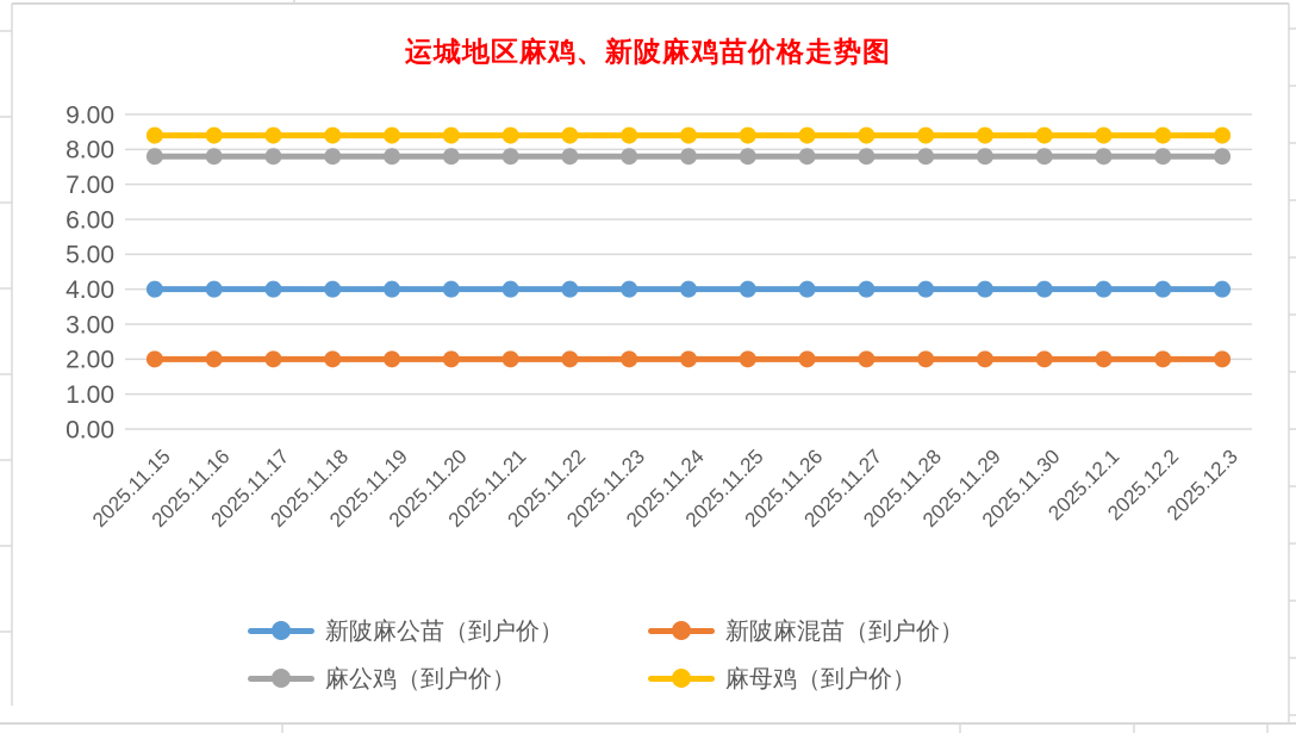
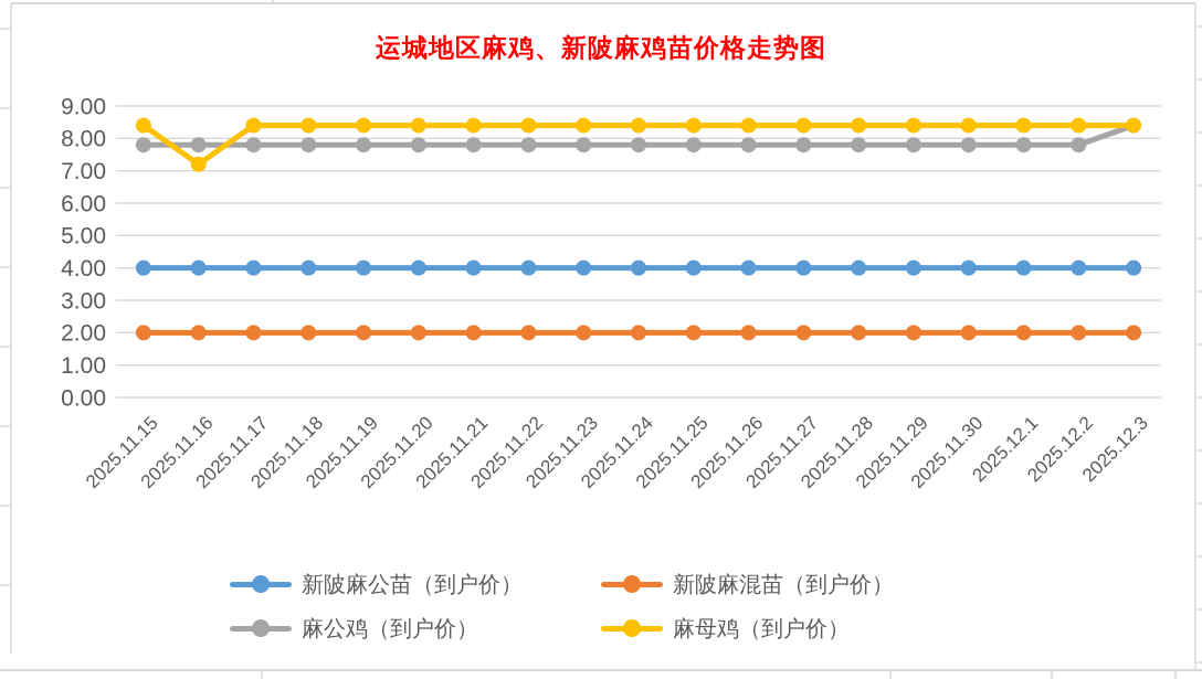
麻母鸡（到户价）/2025.11.16: 8.4 -> 7.2
麻公鸡（到户价）/2025.12.3: 7.8 -> 8.4
